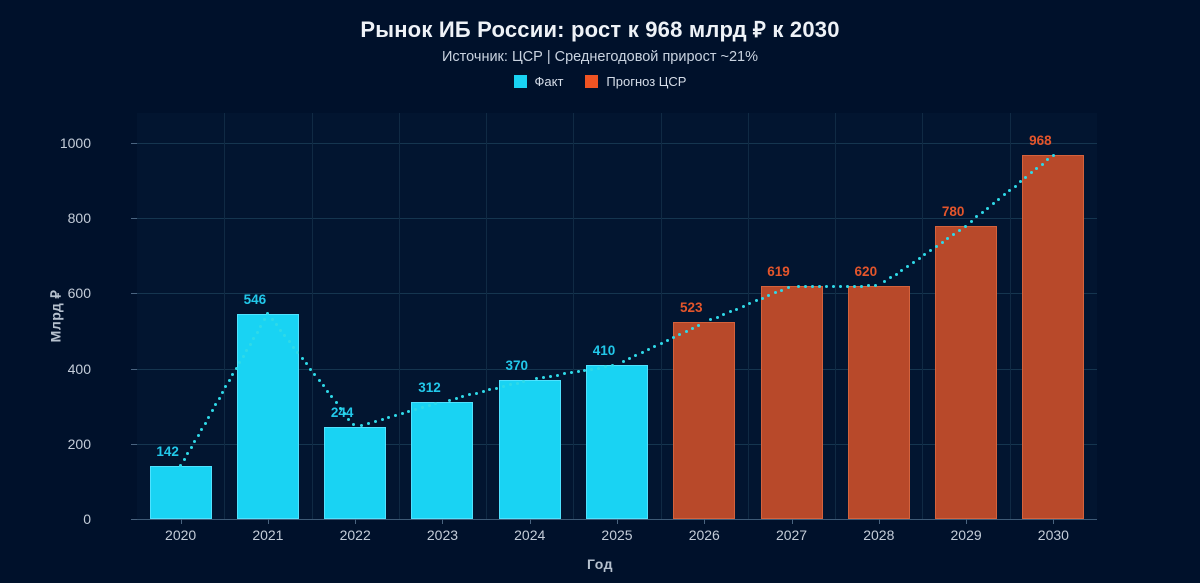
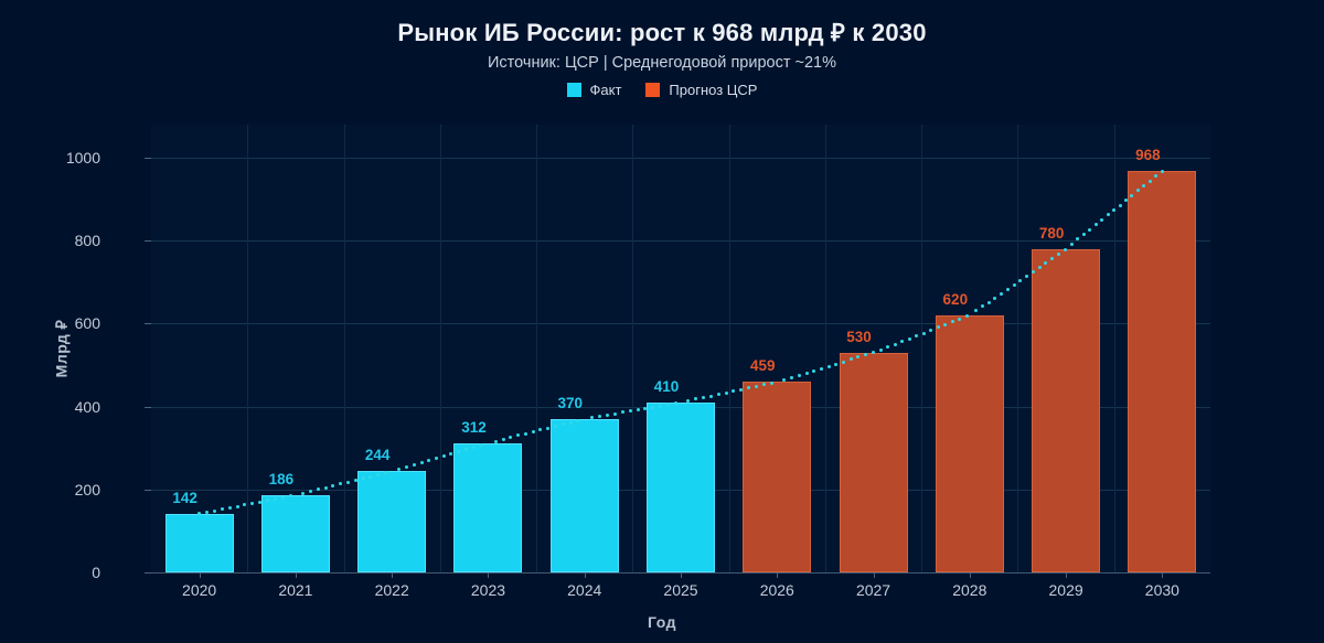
2021: 546 -> 186
2026: 523 -> 459
2027: 619 -> 530
